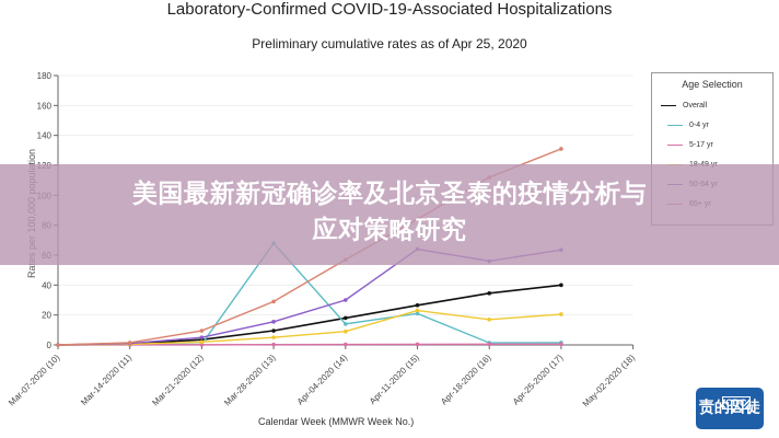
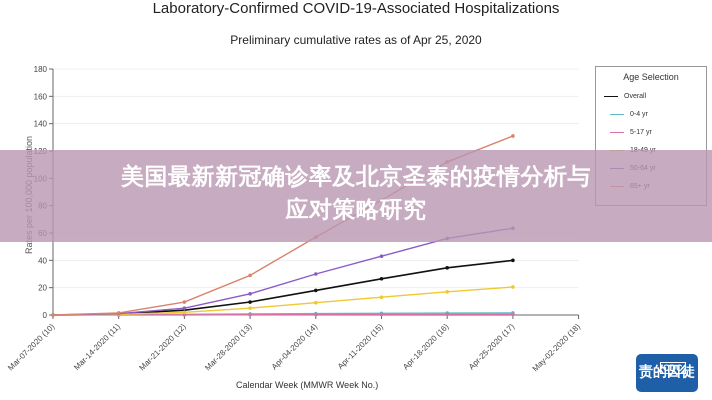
0-4 yr/Mar-28-2020 (13): 68 -> 1
0-4 yr/Apr-04-2020 (14): 14 -> 1
0-4 yr/Apr-11-2020 (15): 21 -> 1
18-49 yr/Apr-11-2020 (15): 23 -> 13
50-64 yr/Apr-11-2020 (15): 64 -> 43
